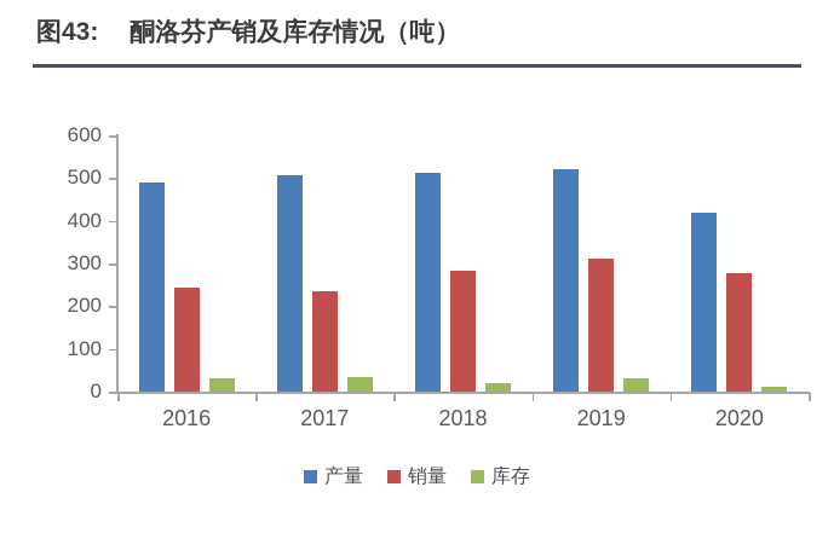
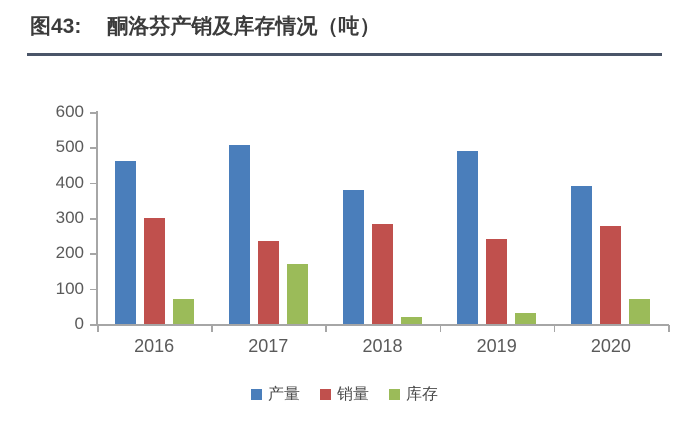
产量/2016: 490 -> 460
销量/2016: 240 -> 300
库存/2016: 30 -> 70
库存/2017: 30 -> 170
产量/2018: 510 -> 380
产量/2019: 520 -> 490
销量/2019: 310 -> 240
产量/2020: 420 -> 390
库存/2020: 10 -> 70
